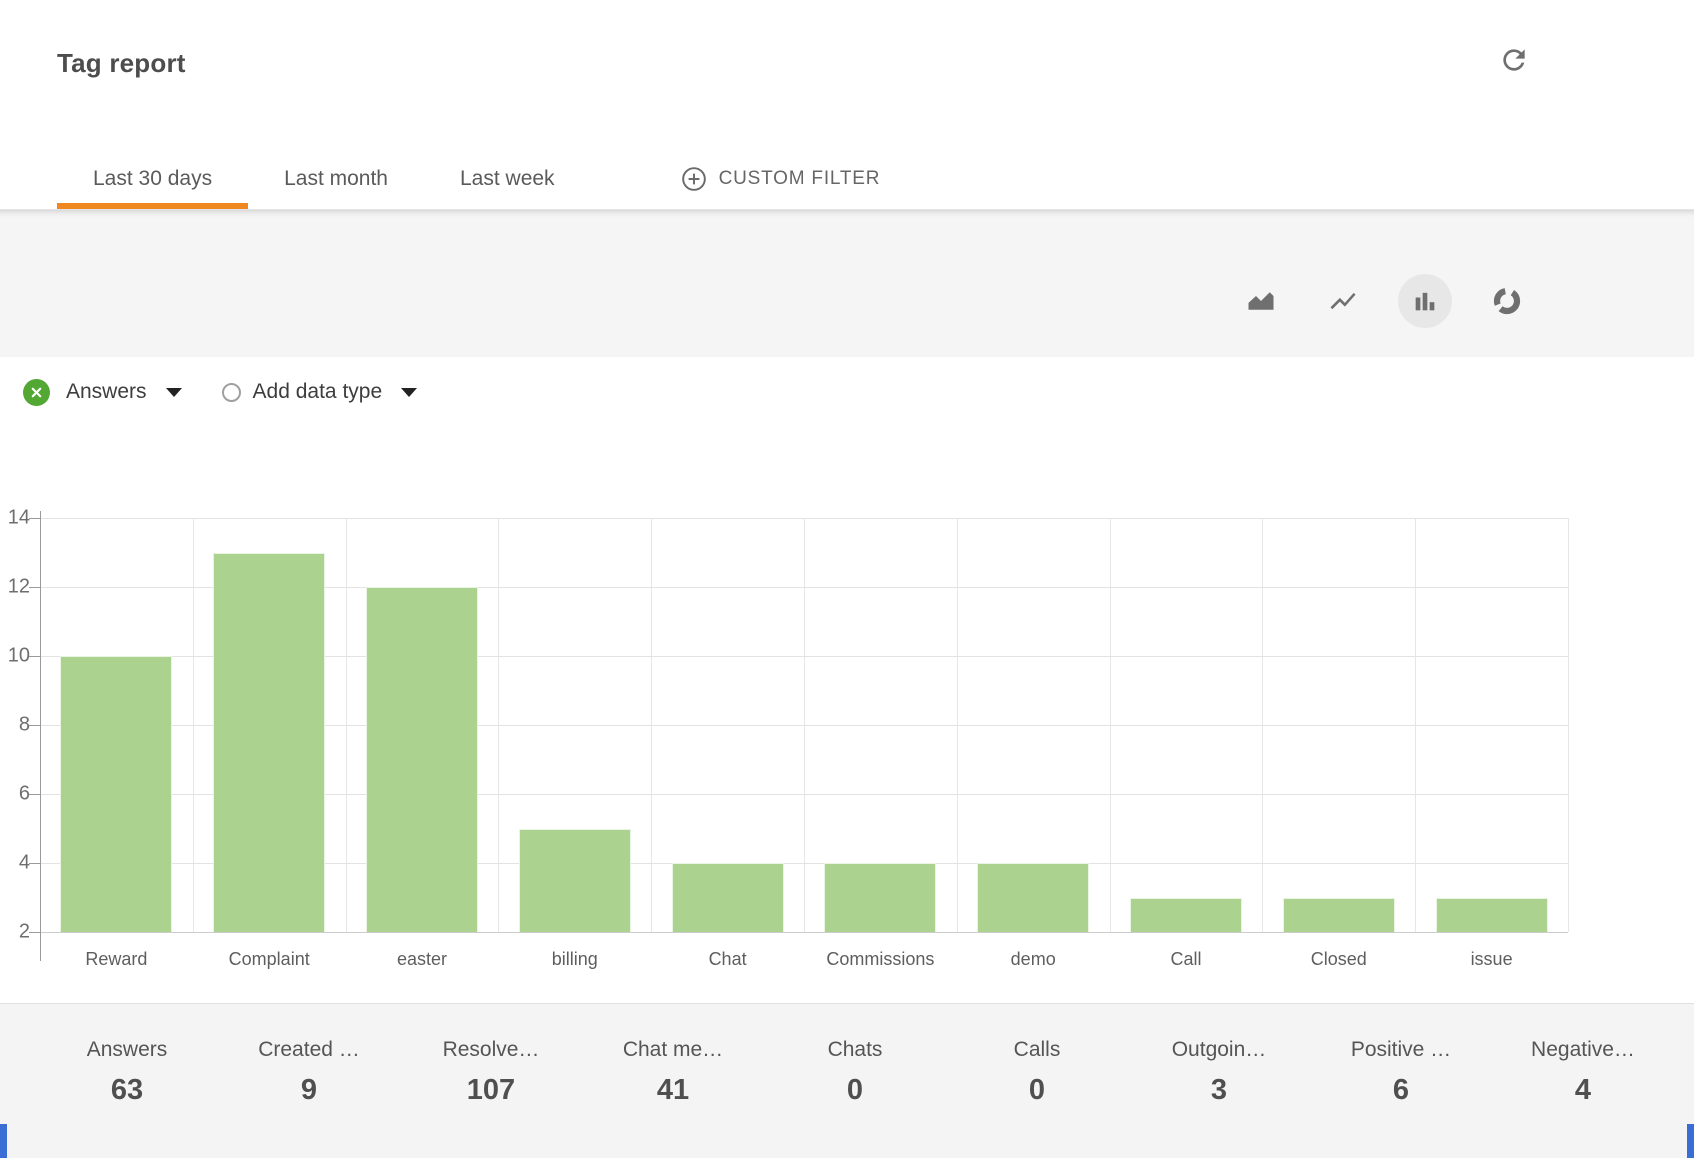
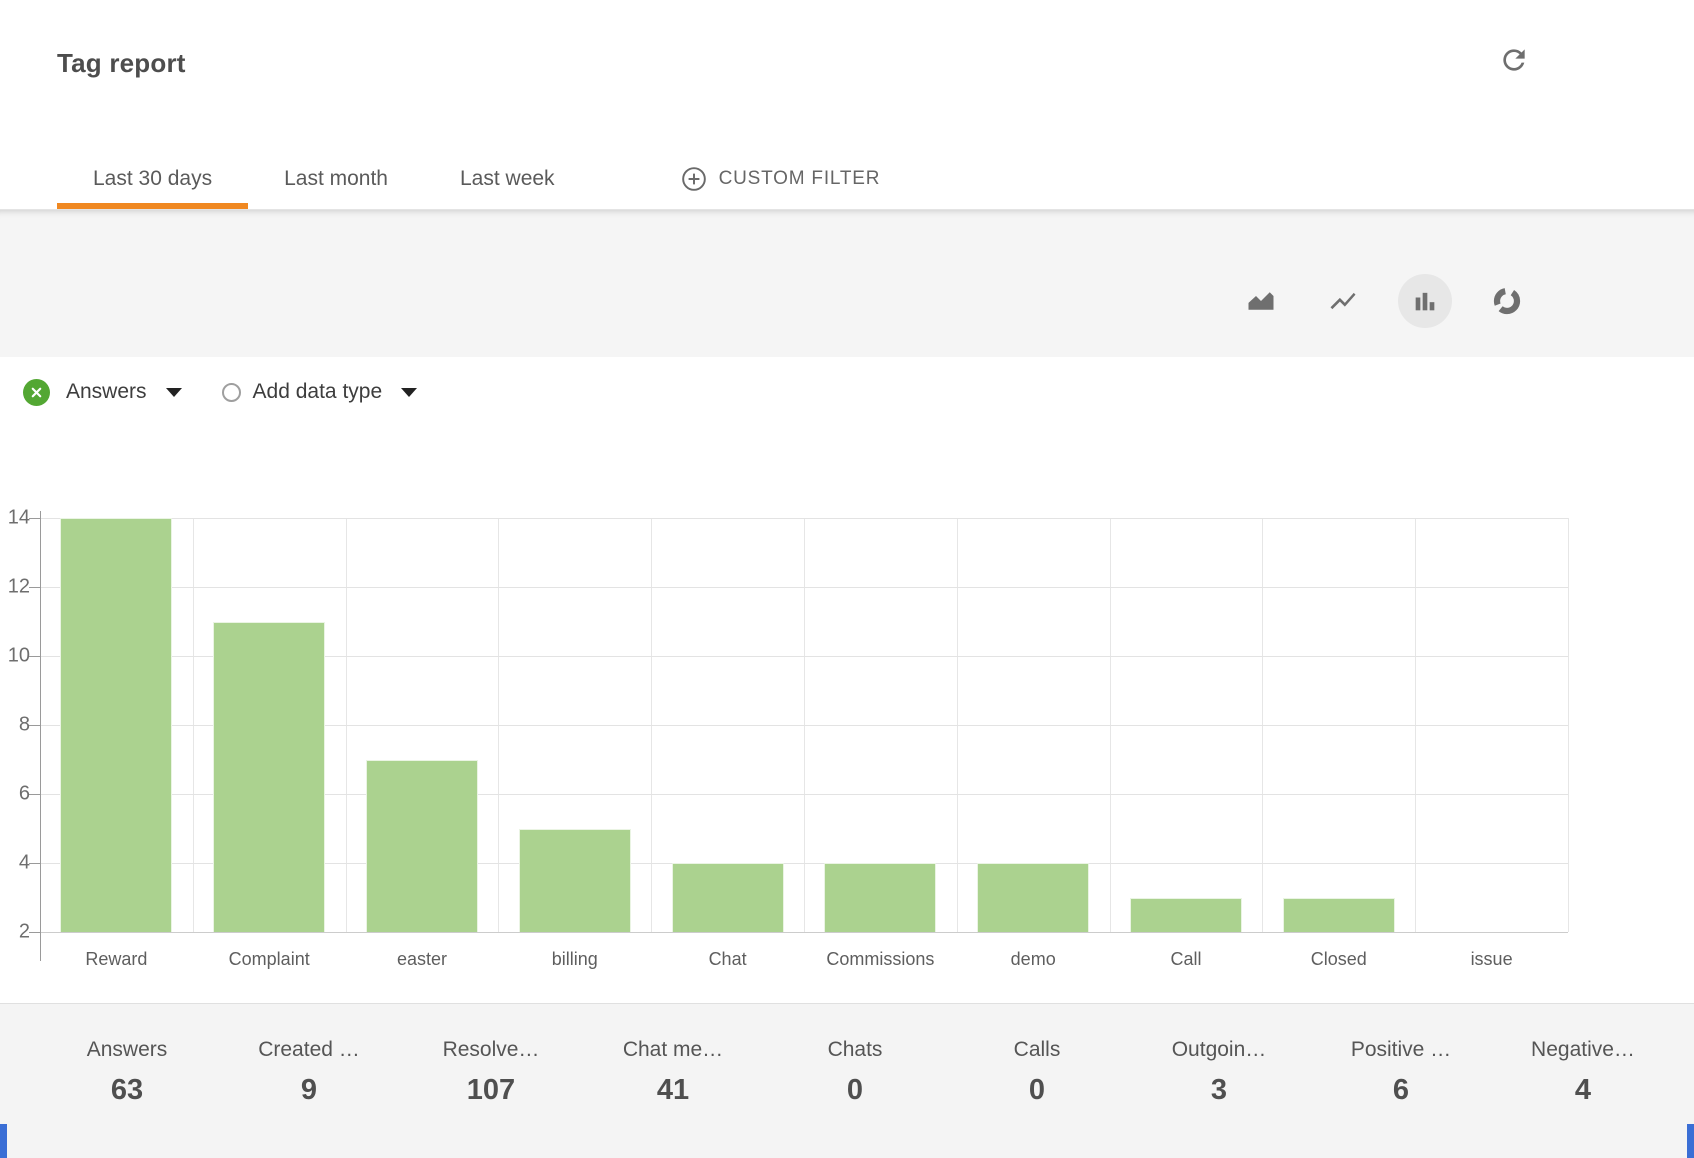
Reward: 10 -> 14
Complaint: 13 -> 11
easter: 12 -> 7
issue: 3 -> 2
